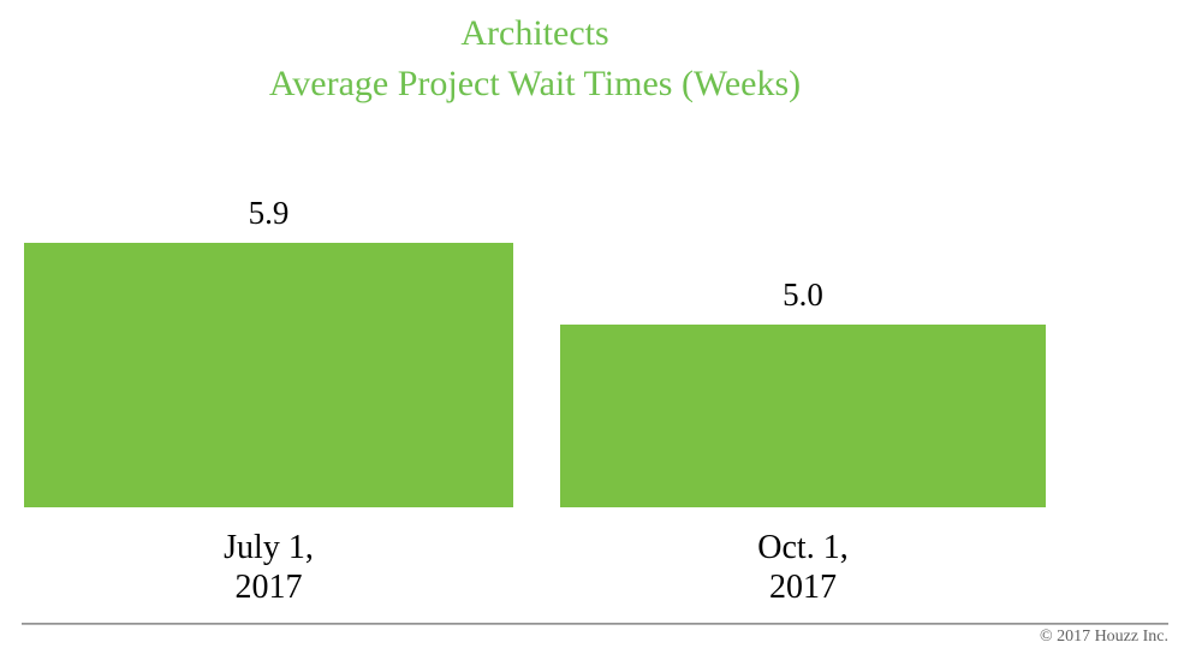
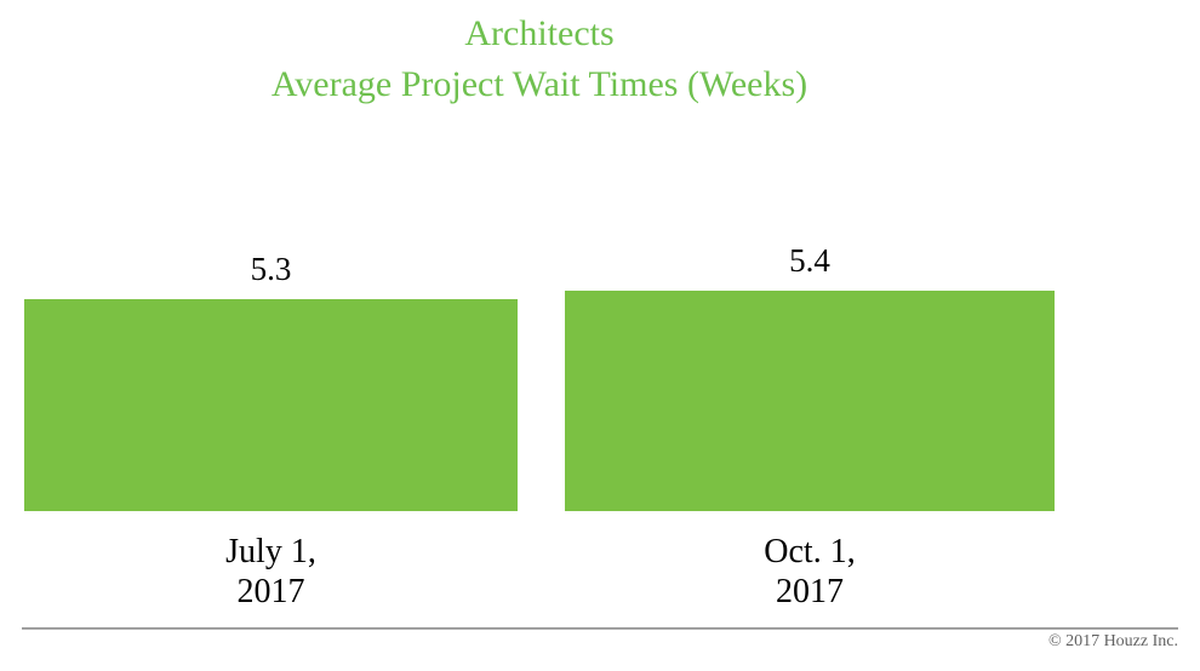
July 1, 2017: 5.9 -> 5.3
Oct. 1, 2017: 5.0 -> 5.4
